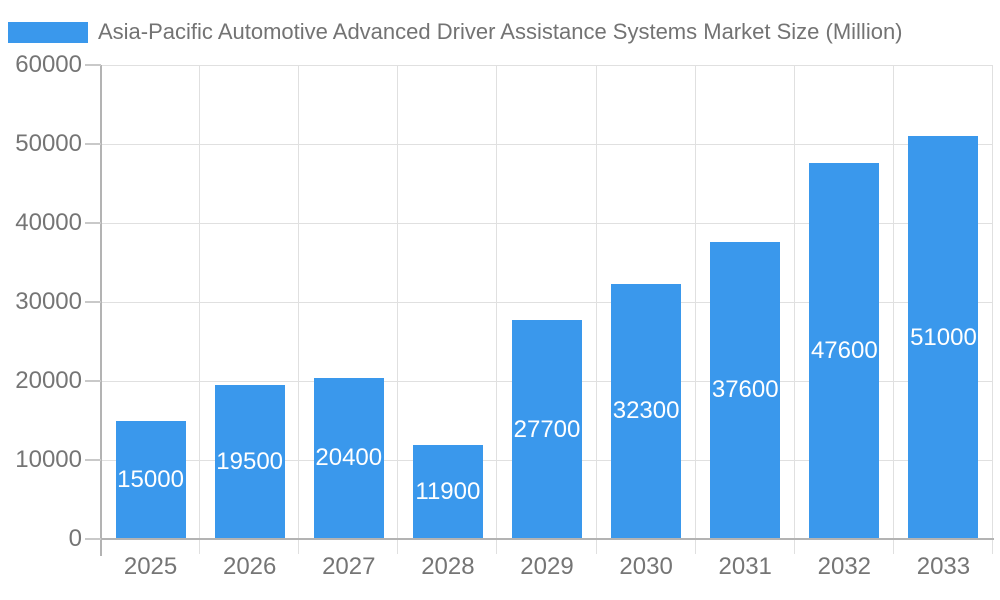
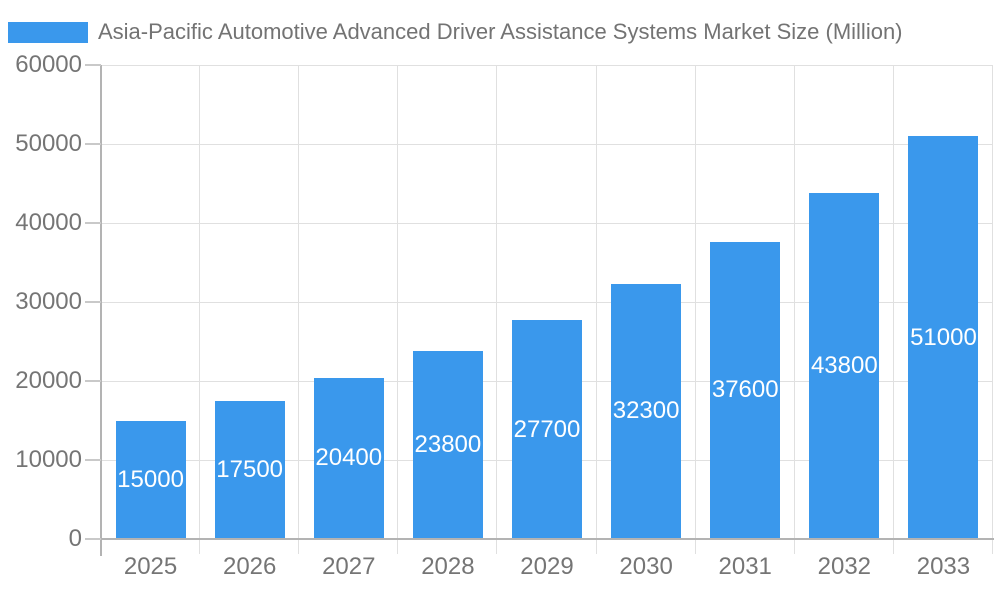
2026: 19500 -> 17500
2028: 11900 -> 23800
2032: 47600 -> 43800
